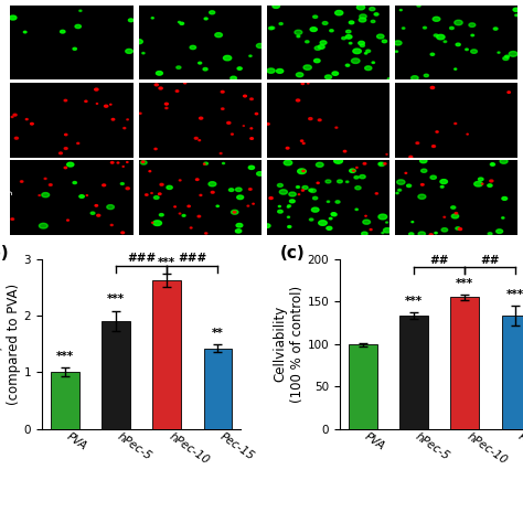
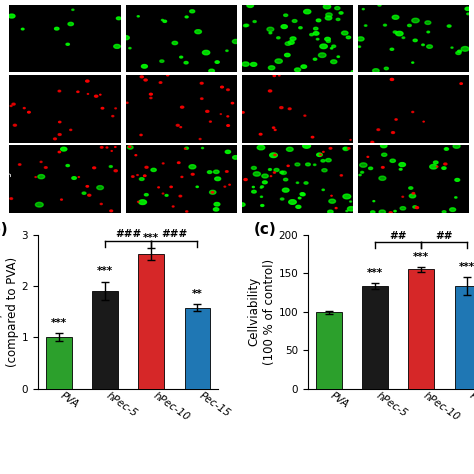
Pec-15: 1.42 -> 1.58
